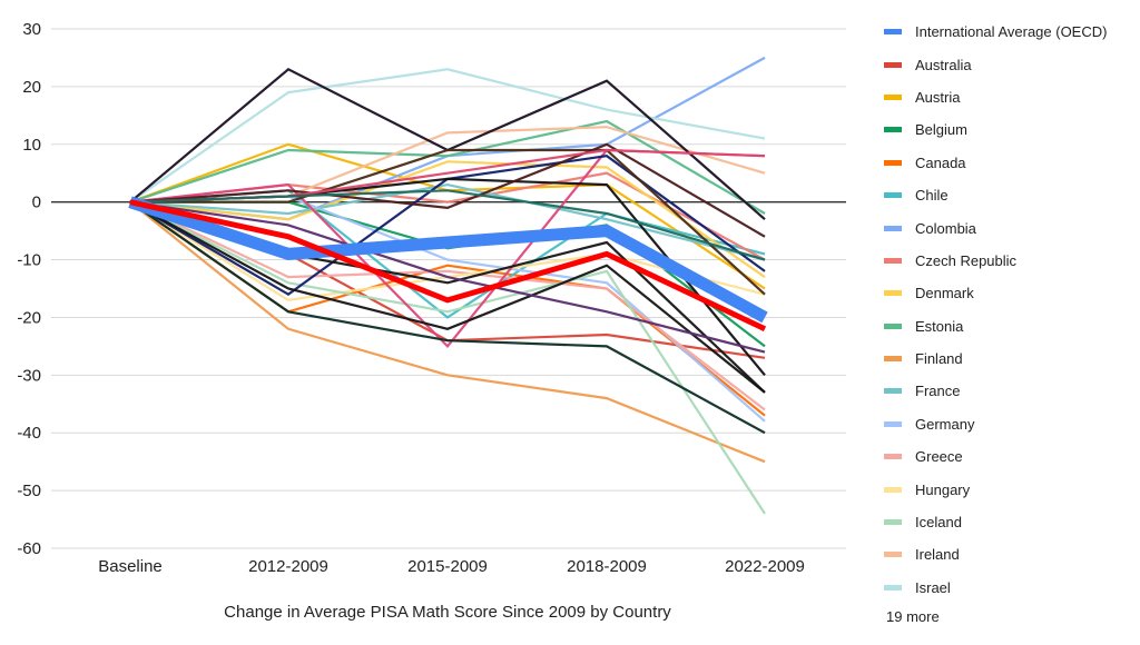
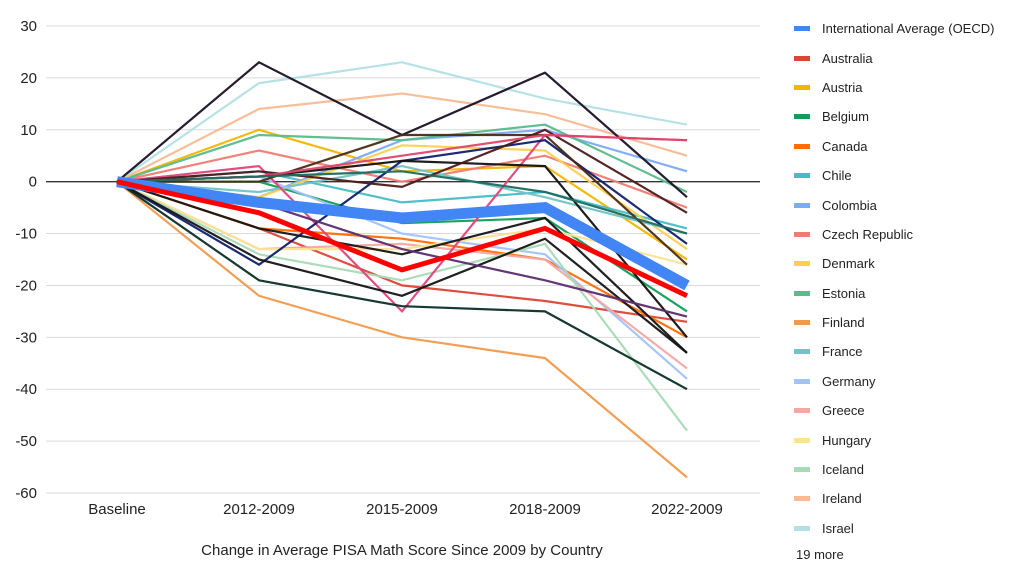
International Average (OECD)/2012-2009: -9 -> -4
Canada/2012-2009: -19 -> -9
Czech Republic/2012-2009: 3 -> 6
Hungary/2012-2009: -17 -> -13
Ireland/2012-2009: 1 -> 14
Australia/2015-2009: -24 -> -20
Chile/2015-2009: -20 -> -4
Ireland/2015-2009: 12 -> 17
Belgium/2018-2009: -4 -> -7
Estonia/2018-2009: 14 -> 11
Canada/2022-2009: -37 -> -30
Colombia/2022-2009: 25 -> 2
Czech Republic/2022-2009: -10 -> -5
Finland/2022-2009: -45 -> -57
Iceland/2022-2009: -54 -> -48
